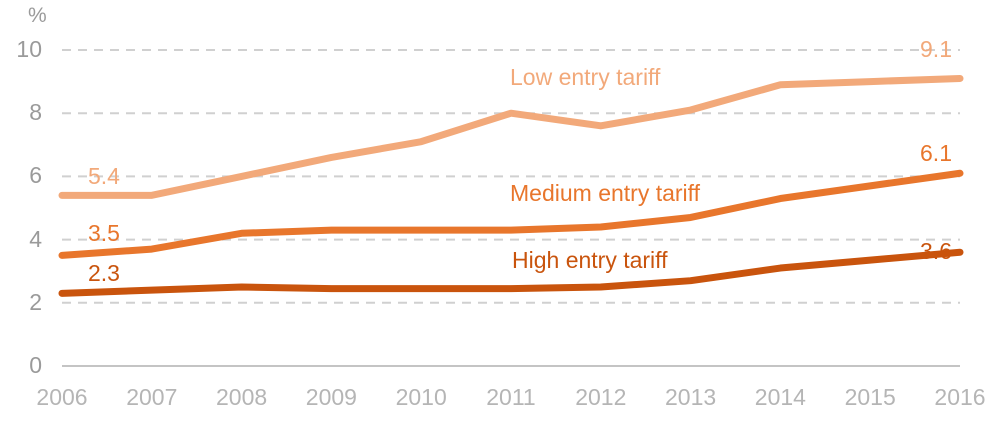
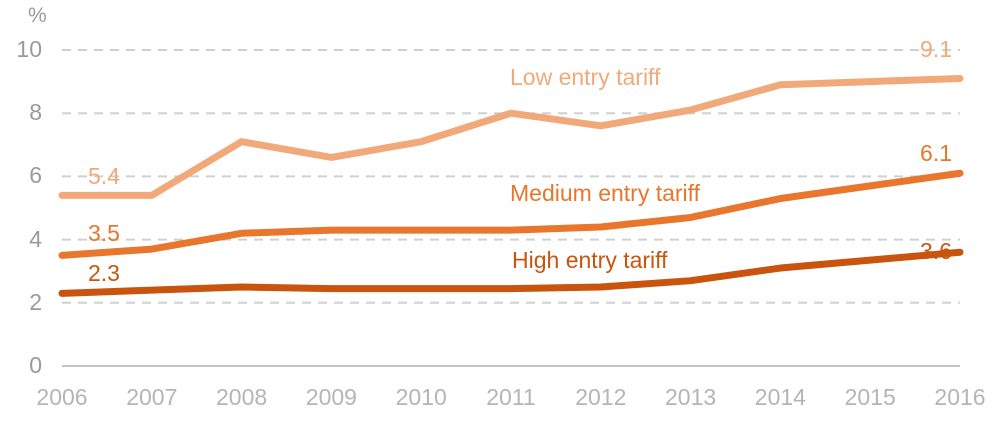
Low entry tariff/2008: 6.0 -> 7.1
